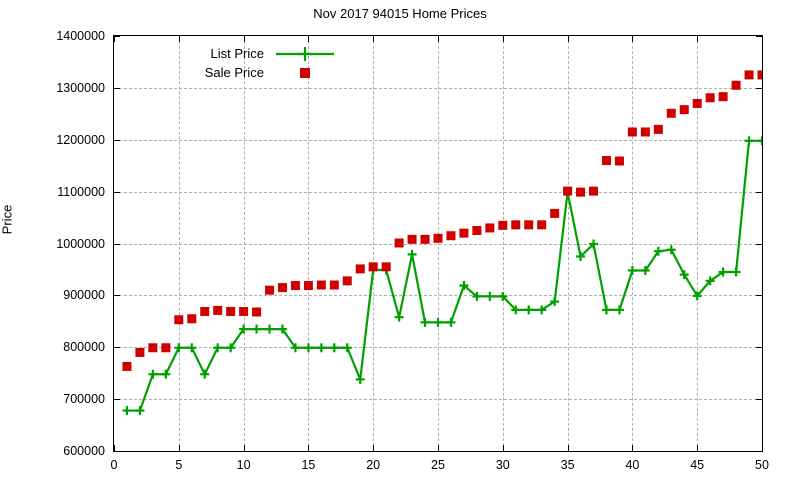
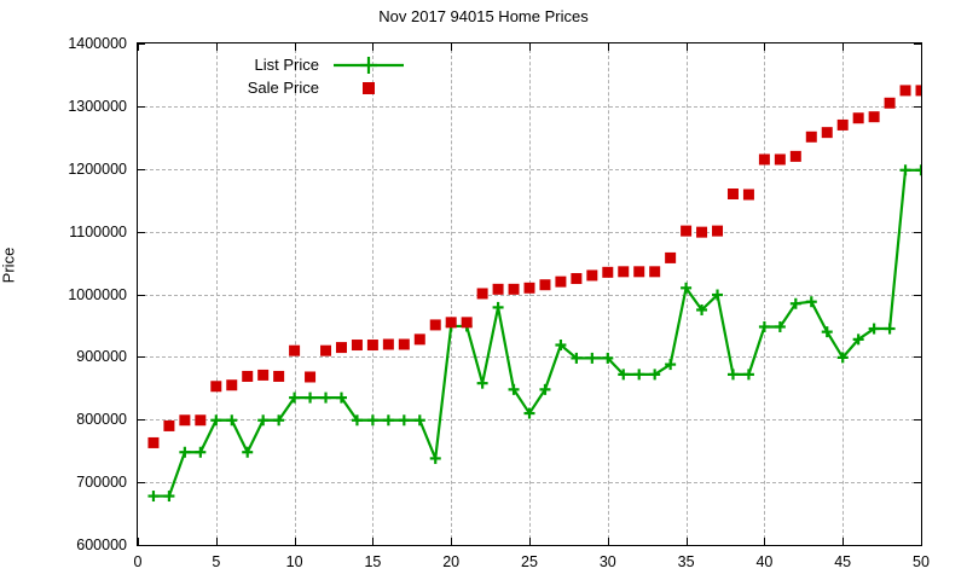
Sale Price/10: 870000 -> 910000
List Price/25: 850000 -> 810000
List Price/35: 1100000 -> 1010000
